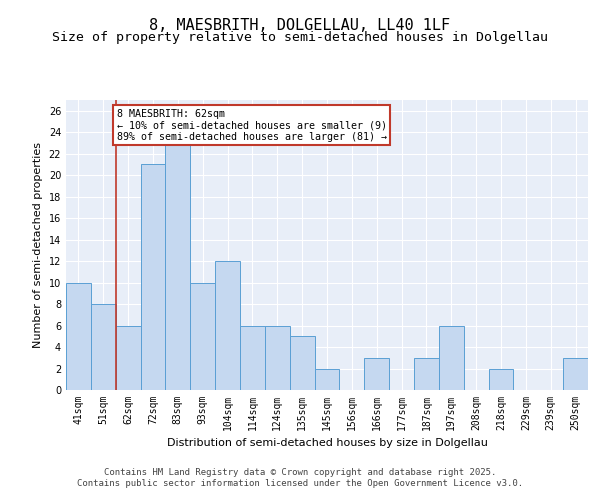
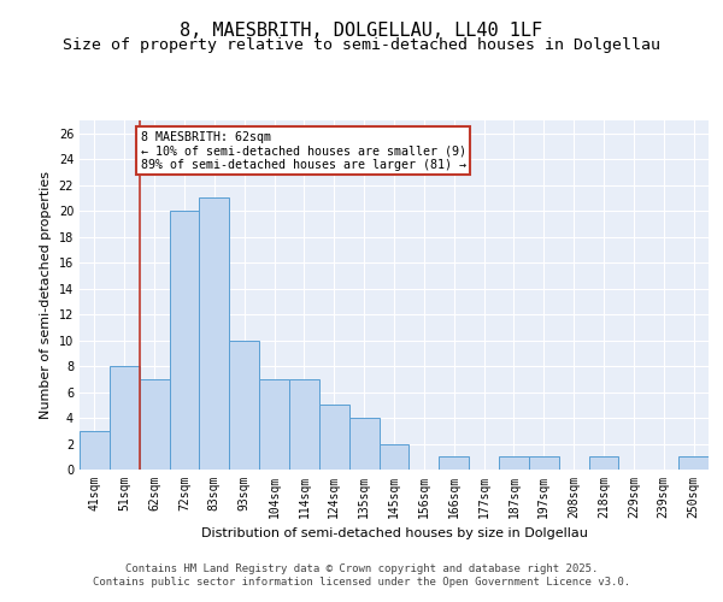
41sqm: 10 -> 3
62sqm: 6 -> 7
72sqm: 21 -> 20
83sqm: 23 -> 21
104sqm: 12 -> 7
114sqm: 6 -> 7
124sqm: 6 -> 5
135sqm: 5 -> 4
166sqm: 3 -> 1
187sqm: 3 -> 1
197sqm: 6 -> 1
218sqm: 2 -> 1
250sqm: 3 -> 1
